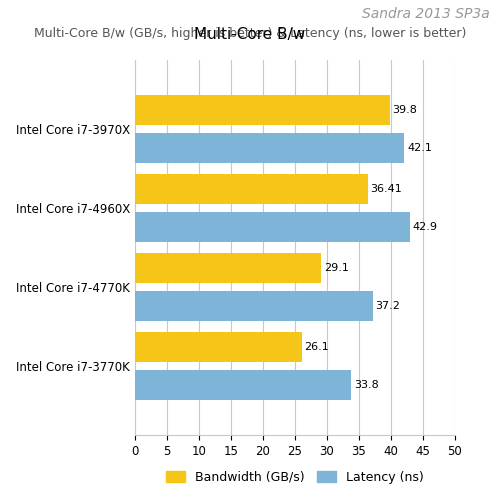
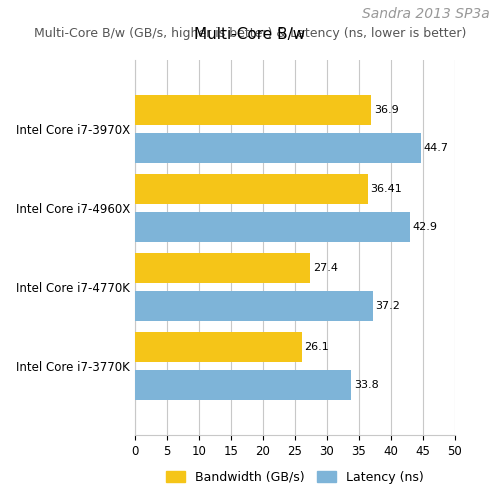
Bandwidth (GB/s)/Intel Core i7-3970X: 39.8 -> 36.9
Latency (ns)/Intel Core i7-3970X: 42.1 -> 44.7
Bandwidth (GB/s)/Intel Core i7-4770K: 29.1 -> 27.4
